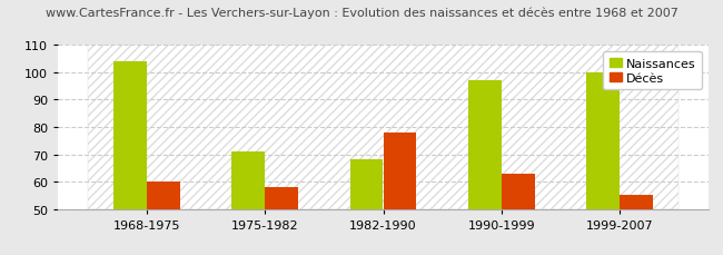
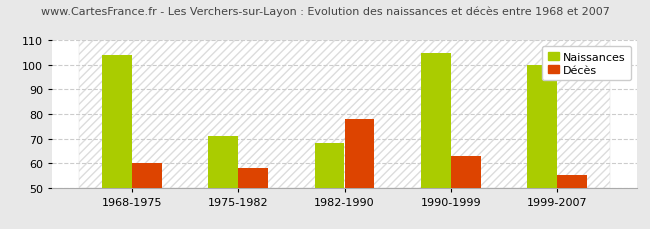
Naissances/1990-1999: 97 -> 105
